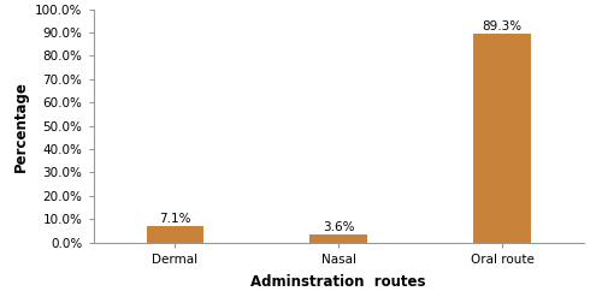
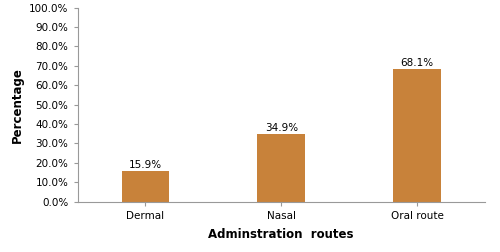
Dermal: 7.1% -> 15.9%
Nasal: 3.6% -> 34.9%
Oral route: 89.3% -> 68.1%
